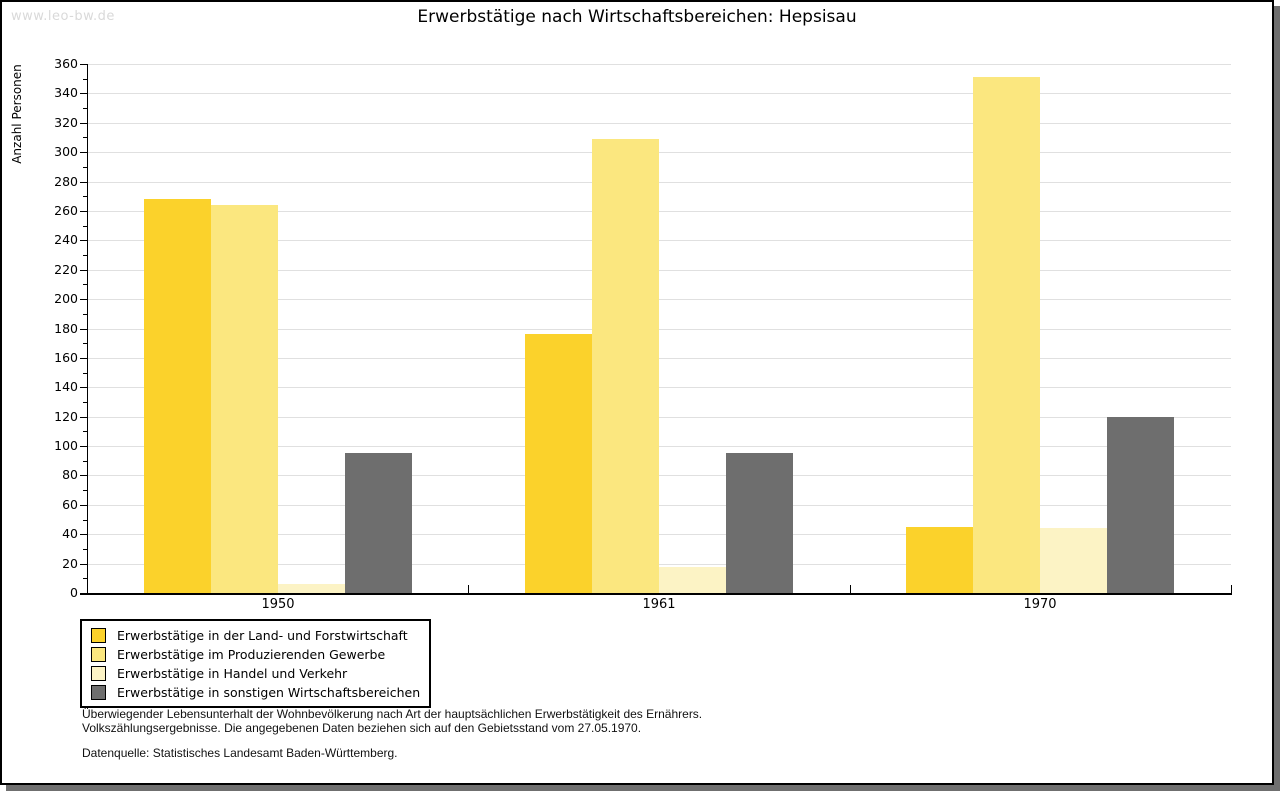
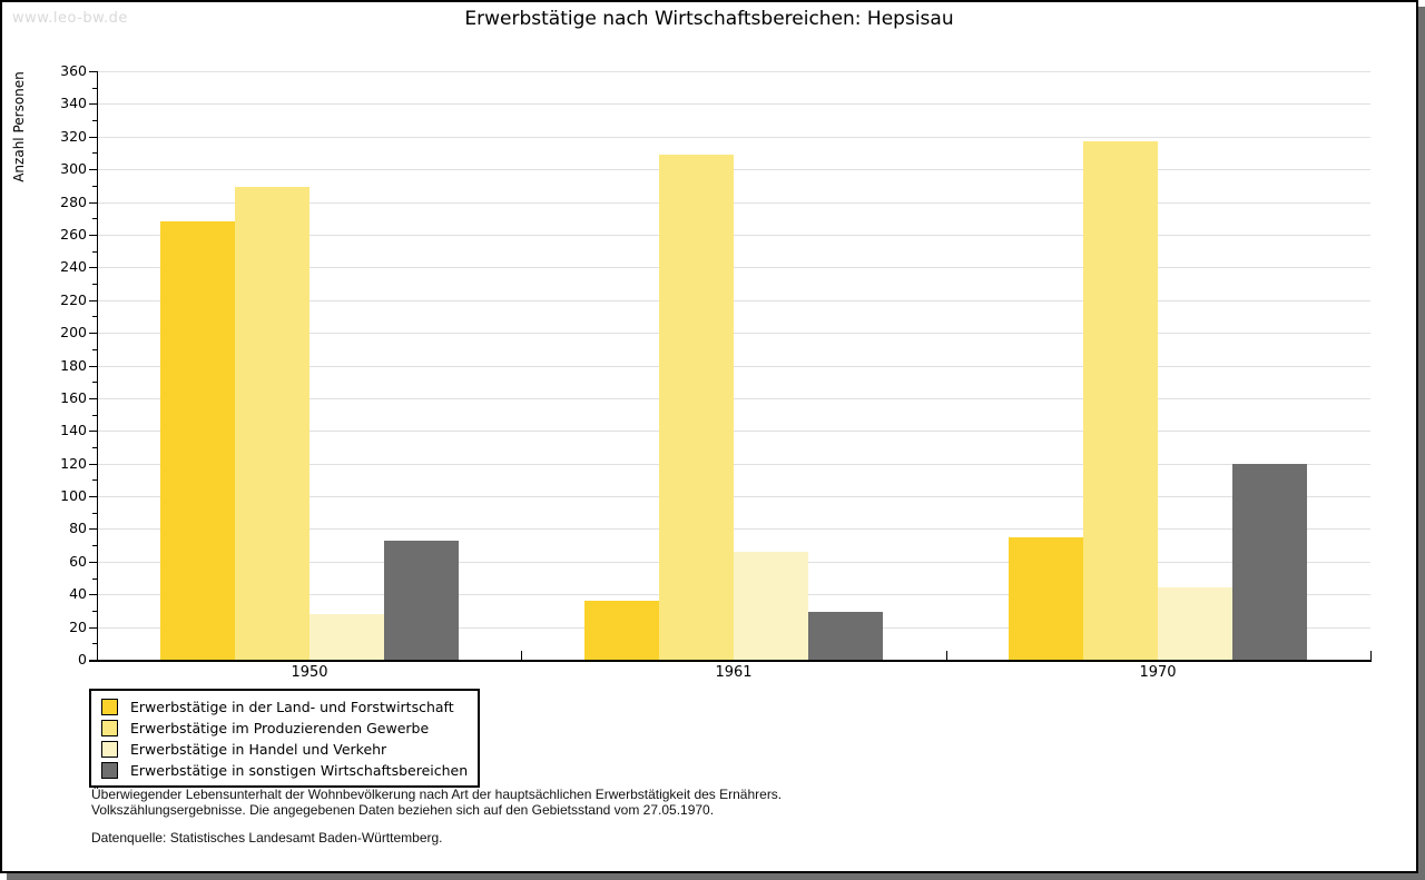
Erwerbstätige im Produzierenden Gewerbe/1950: 264 -> 289
Erwerbstätige in Handel und Verkehr/1950: 6 -> 28
Erwerbstätige in sonstigen Wirtschaftsbereichen/1950: 95 -> 73
Erwerbstätige in der Land- und Forstwirtschaft/1961: 176 -> 36
Erwerbstätige in Handel und Verkehr/1961: 18 -> 66
Erwerbstätige in sonstigen Wirtschaftsbereichen/1961: 95 -> 29
Erwerbstätige in der Land- und Forstwirtschaft/1970: 45 -> 75
Erwerbstätige im Produzierenden Gewerbe/1970: 351 -> 317
